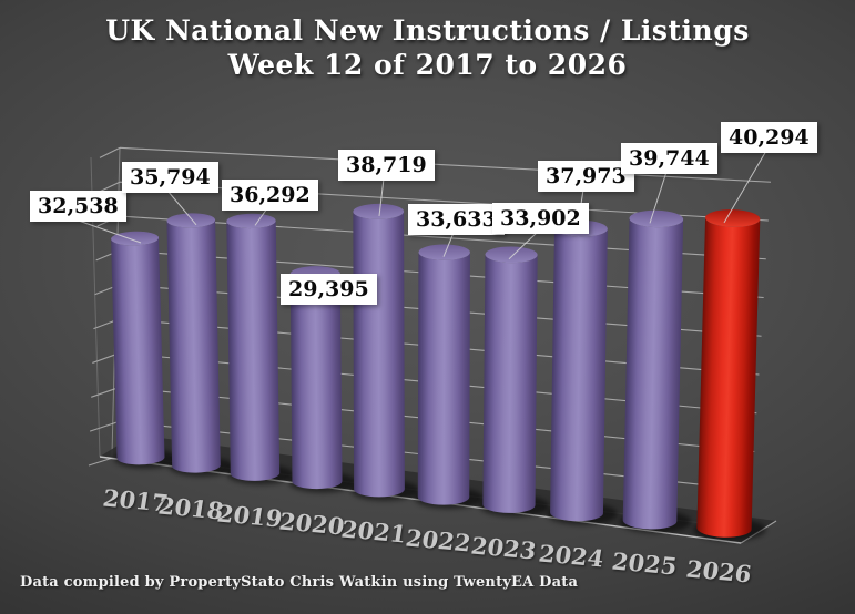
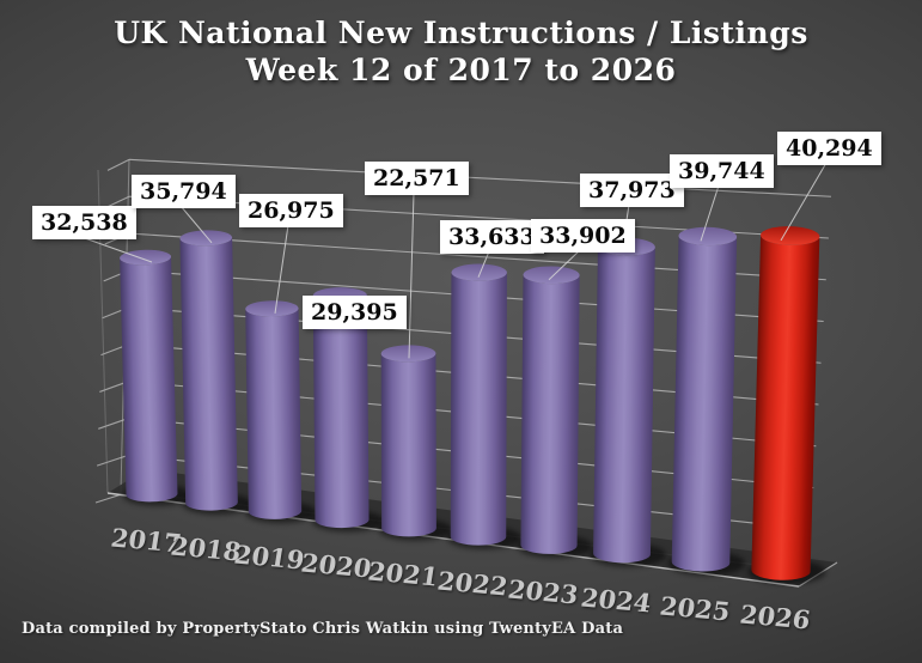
2019: 36,292 -> 26,975
2021: 38,719 -> 22,571
